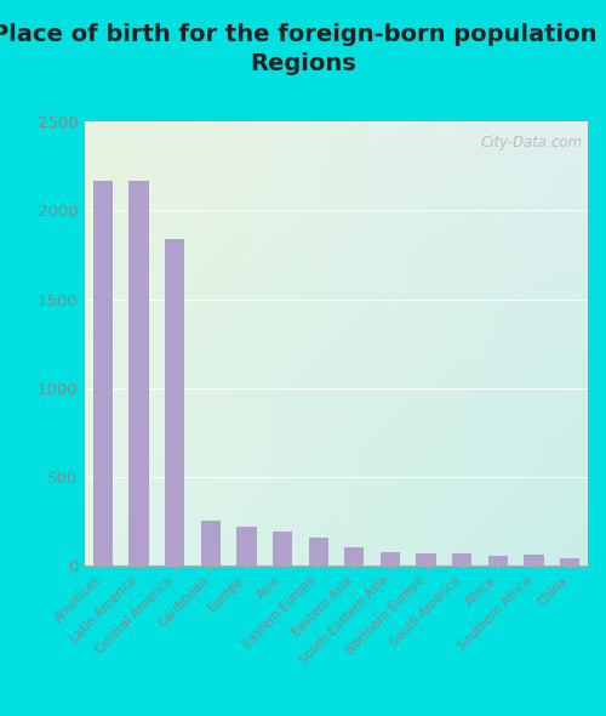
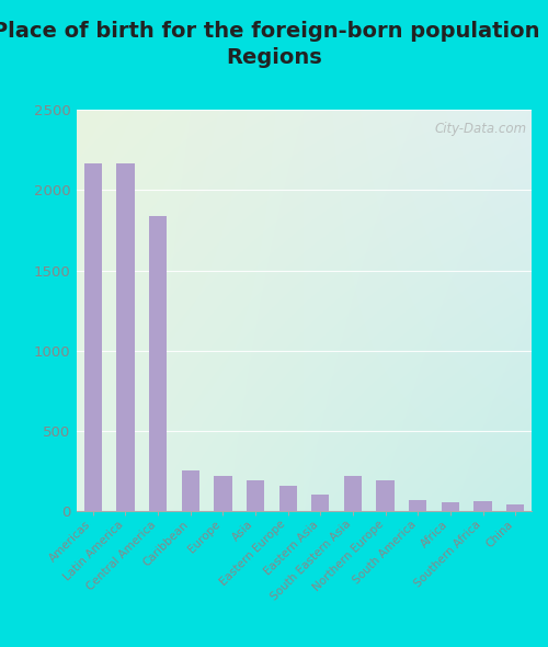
South Eastern Asia: 80 -> 220
Northern Europe: 70 -> 190
